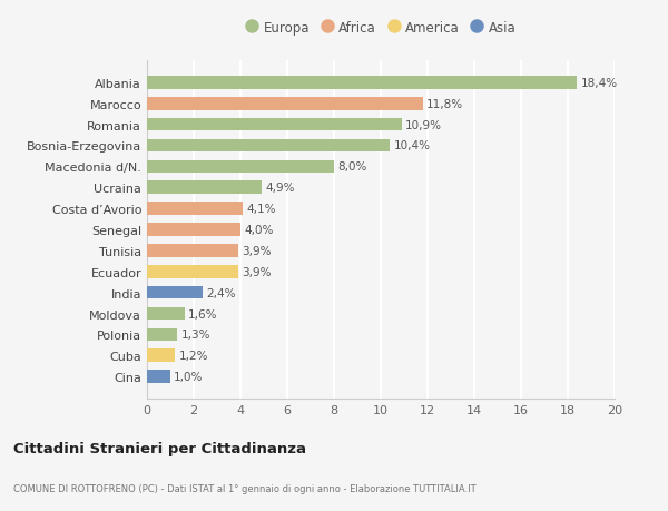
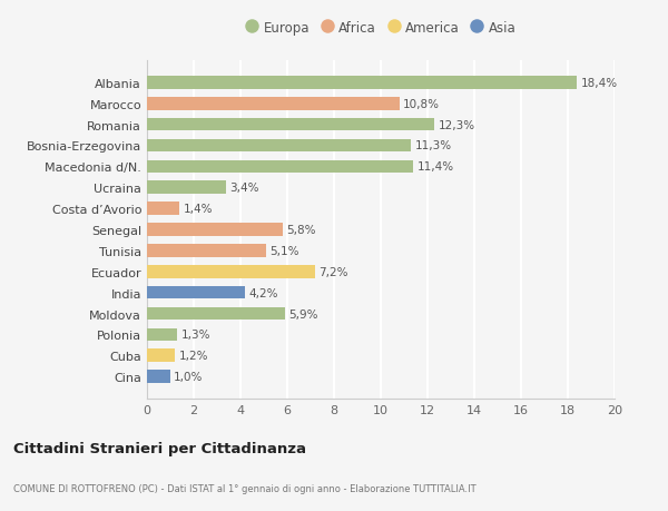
Marocco: 11,8% -> 10,8%
Romania: 10,9% -> 12,3%
Bosnia-Erzegovina: 10,4% -> 11,3%
Macedonia d/N.: 8,0% -> 11,4%
Ucraina: 4,9% -> 3,4%
Costa d’Avorio: 4,1% -> 1,4%
Senegal: 4,0% -> 5,8%
Tunisia: 3,9% -> 5,1%
Ecuador: 3,9% -> 7,2%
India: 2,4% -> 4,2%
Moldova: 1,6% -> 5,9%
